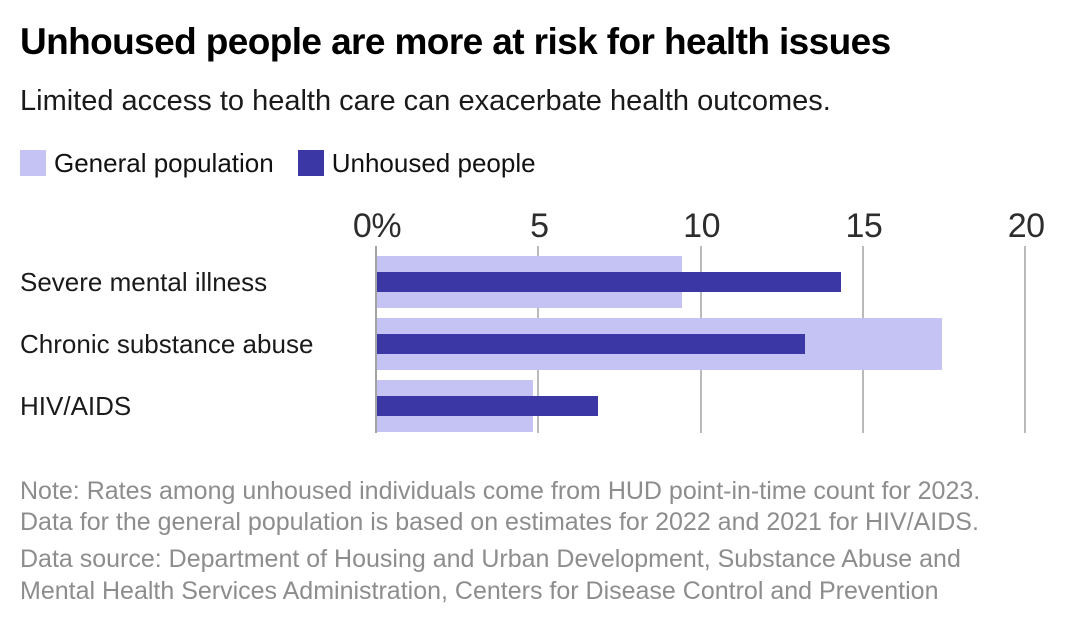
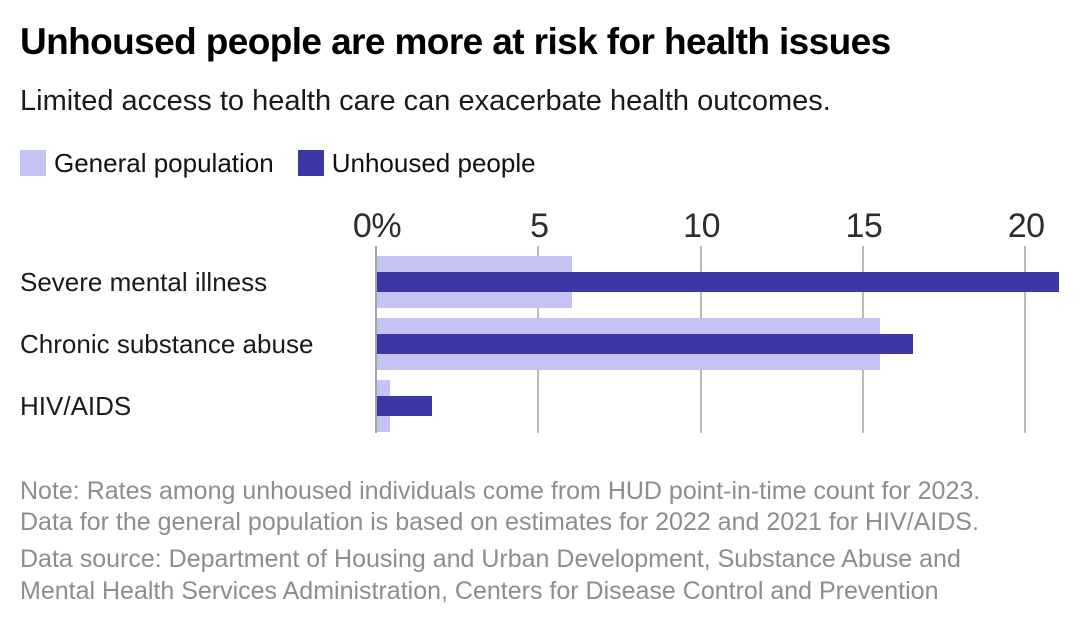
General population/Severe mental illness: 9.4 -> 6.0
Unhoused people/Severe mental illness: 14.3 -> 21.0
General population/Chronic substance abuse: 17.4 -> 15.5
Unhoused people/Chronic substance abuse: 13.2 -> 16.5
General population/HIV/AIDS: 4.8 -> 0.4
Unhoused people/HIV/AIDS: 6.8 -> 1.7
